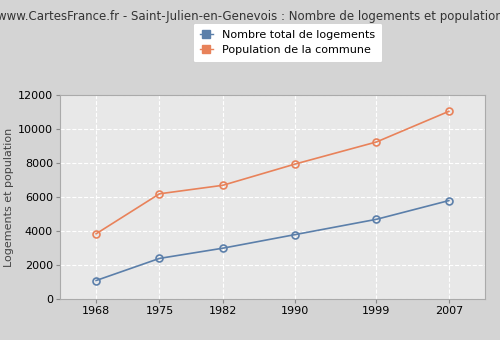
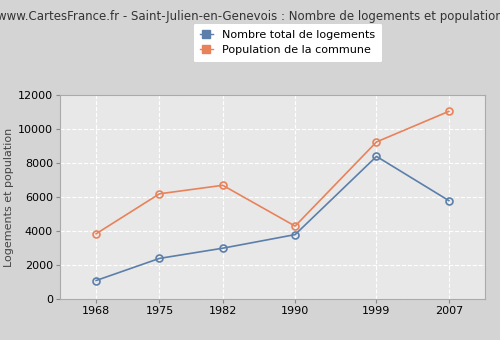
Population de la commune/1990: 8000 -> 4300
Nombre total de logements/1999: 4700 -> 8400
